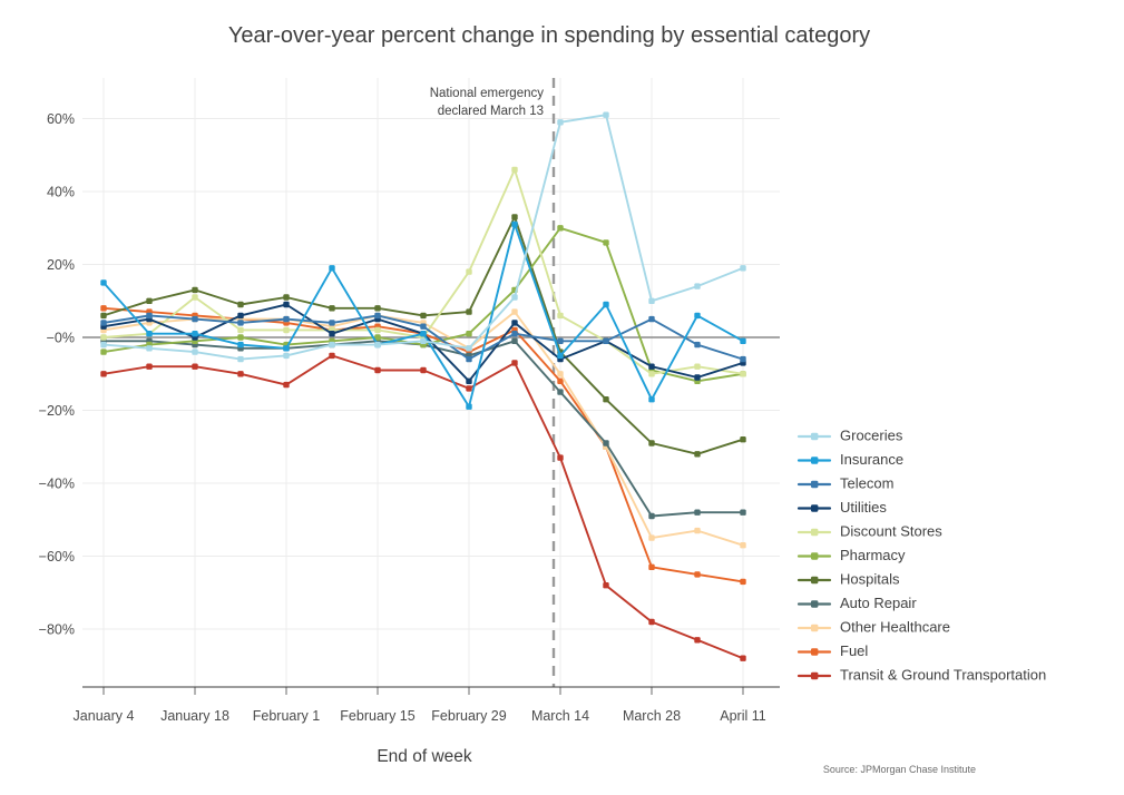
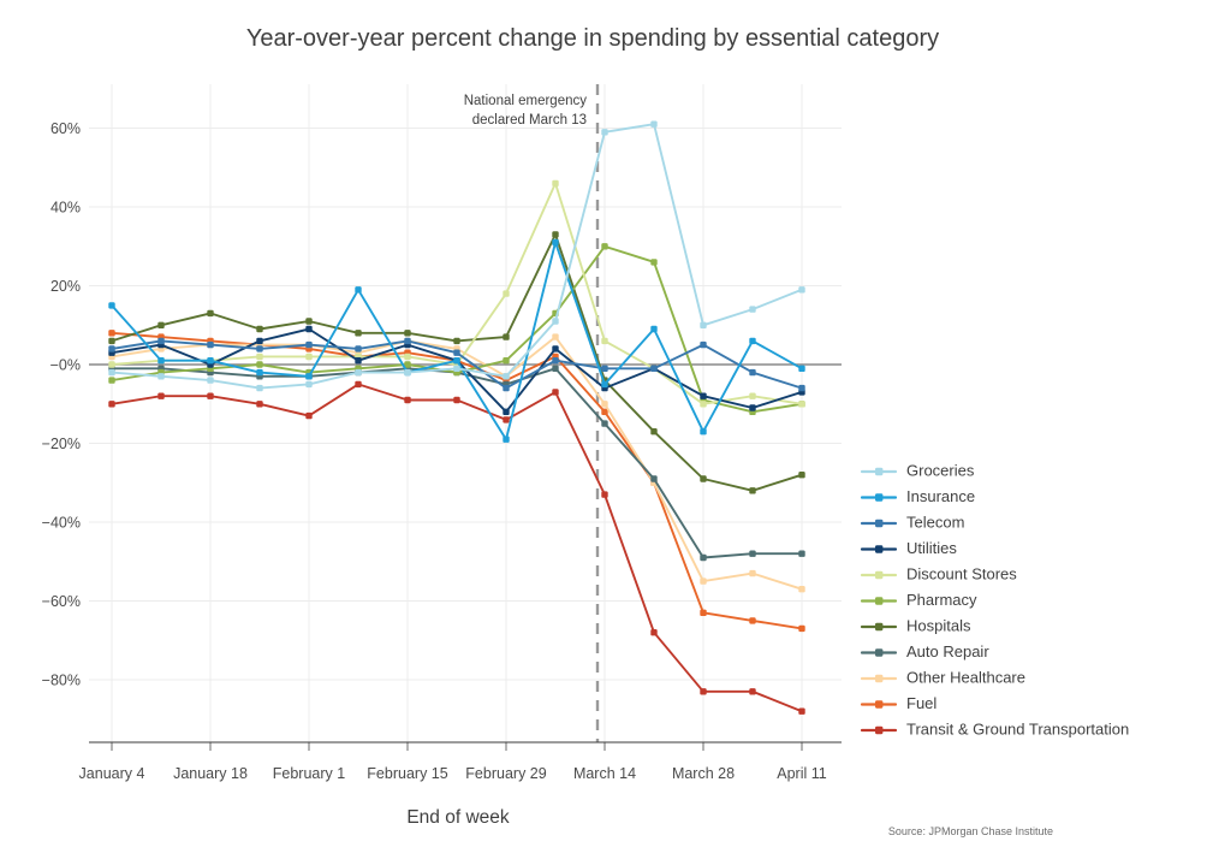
Discount Stores/January 18: 11% -> 1%
Transit & Ground Transportation/March 28: -78% -> -83%
